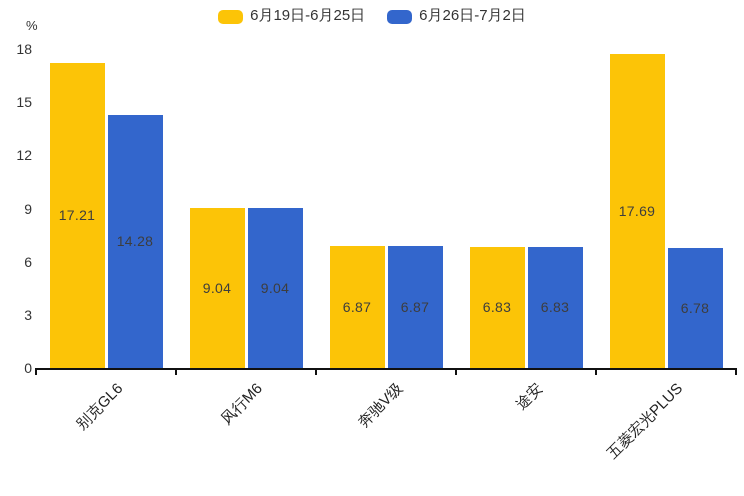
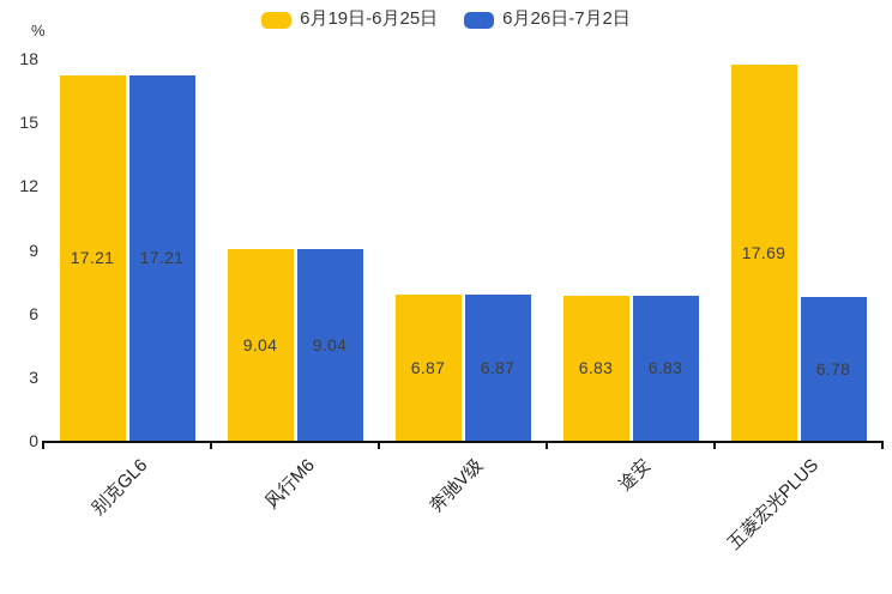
6月26日-7月2日/别克GL6: 14.28 -> 17.21
